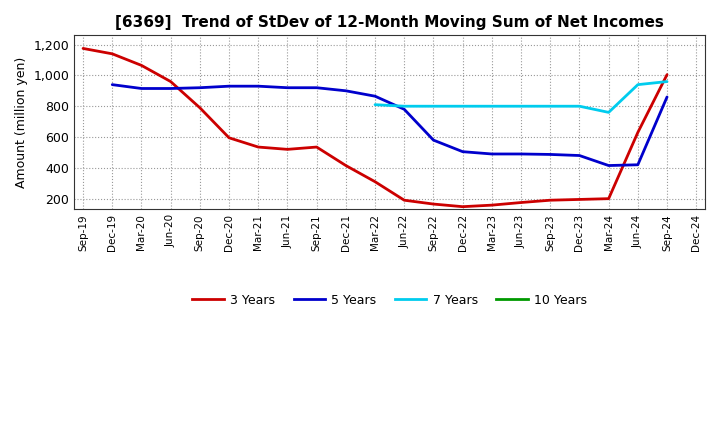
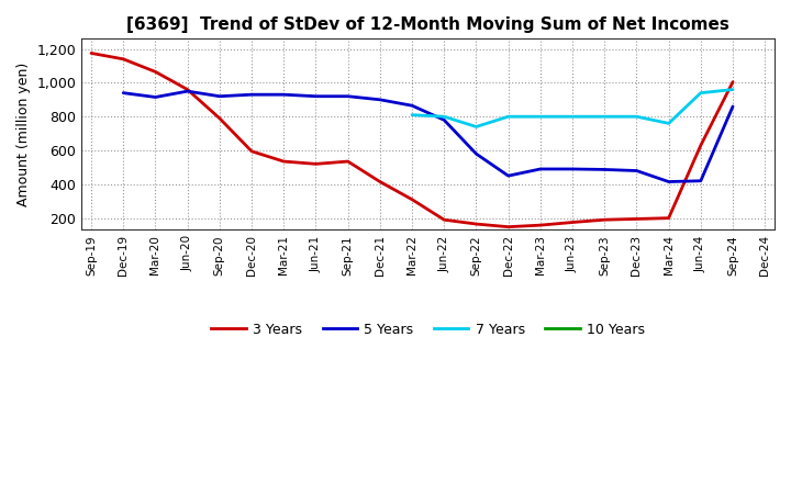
5 Years/Jun-20: 920 -> 950
7 Years/Sep-22: 800 -> 740
5 Years/Dec-22: 500 -> 450
